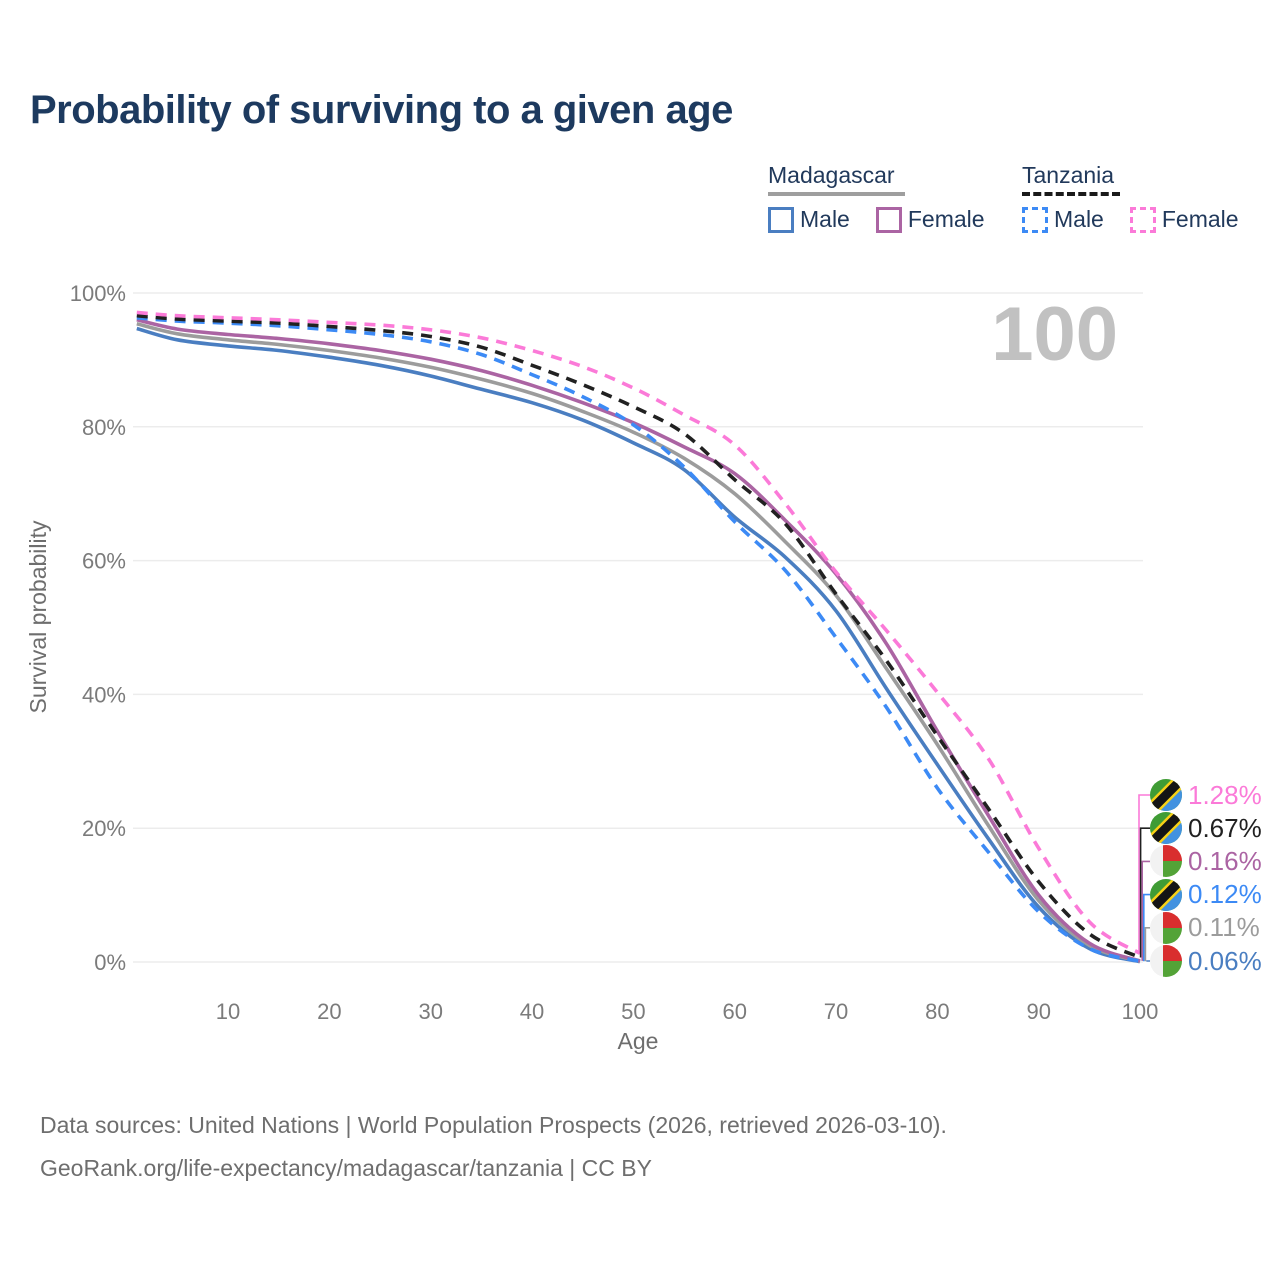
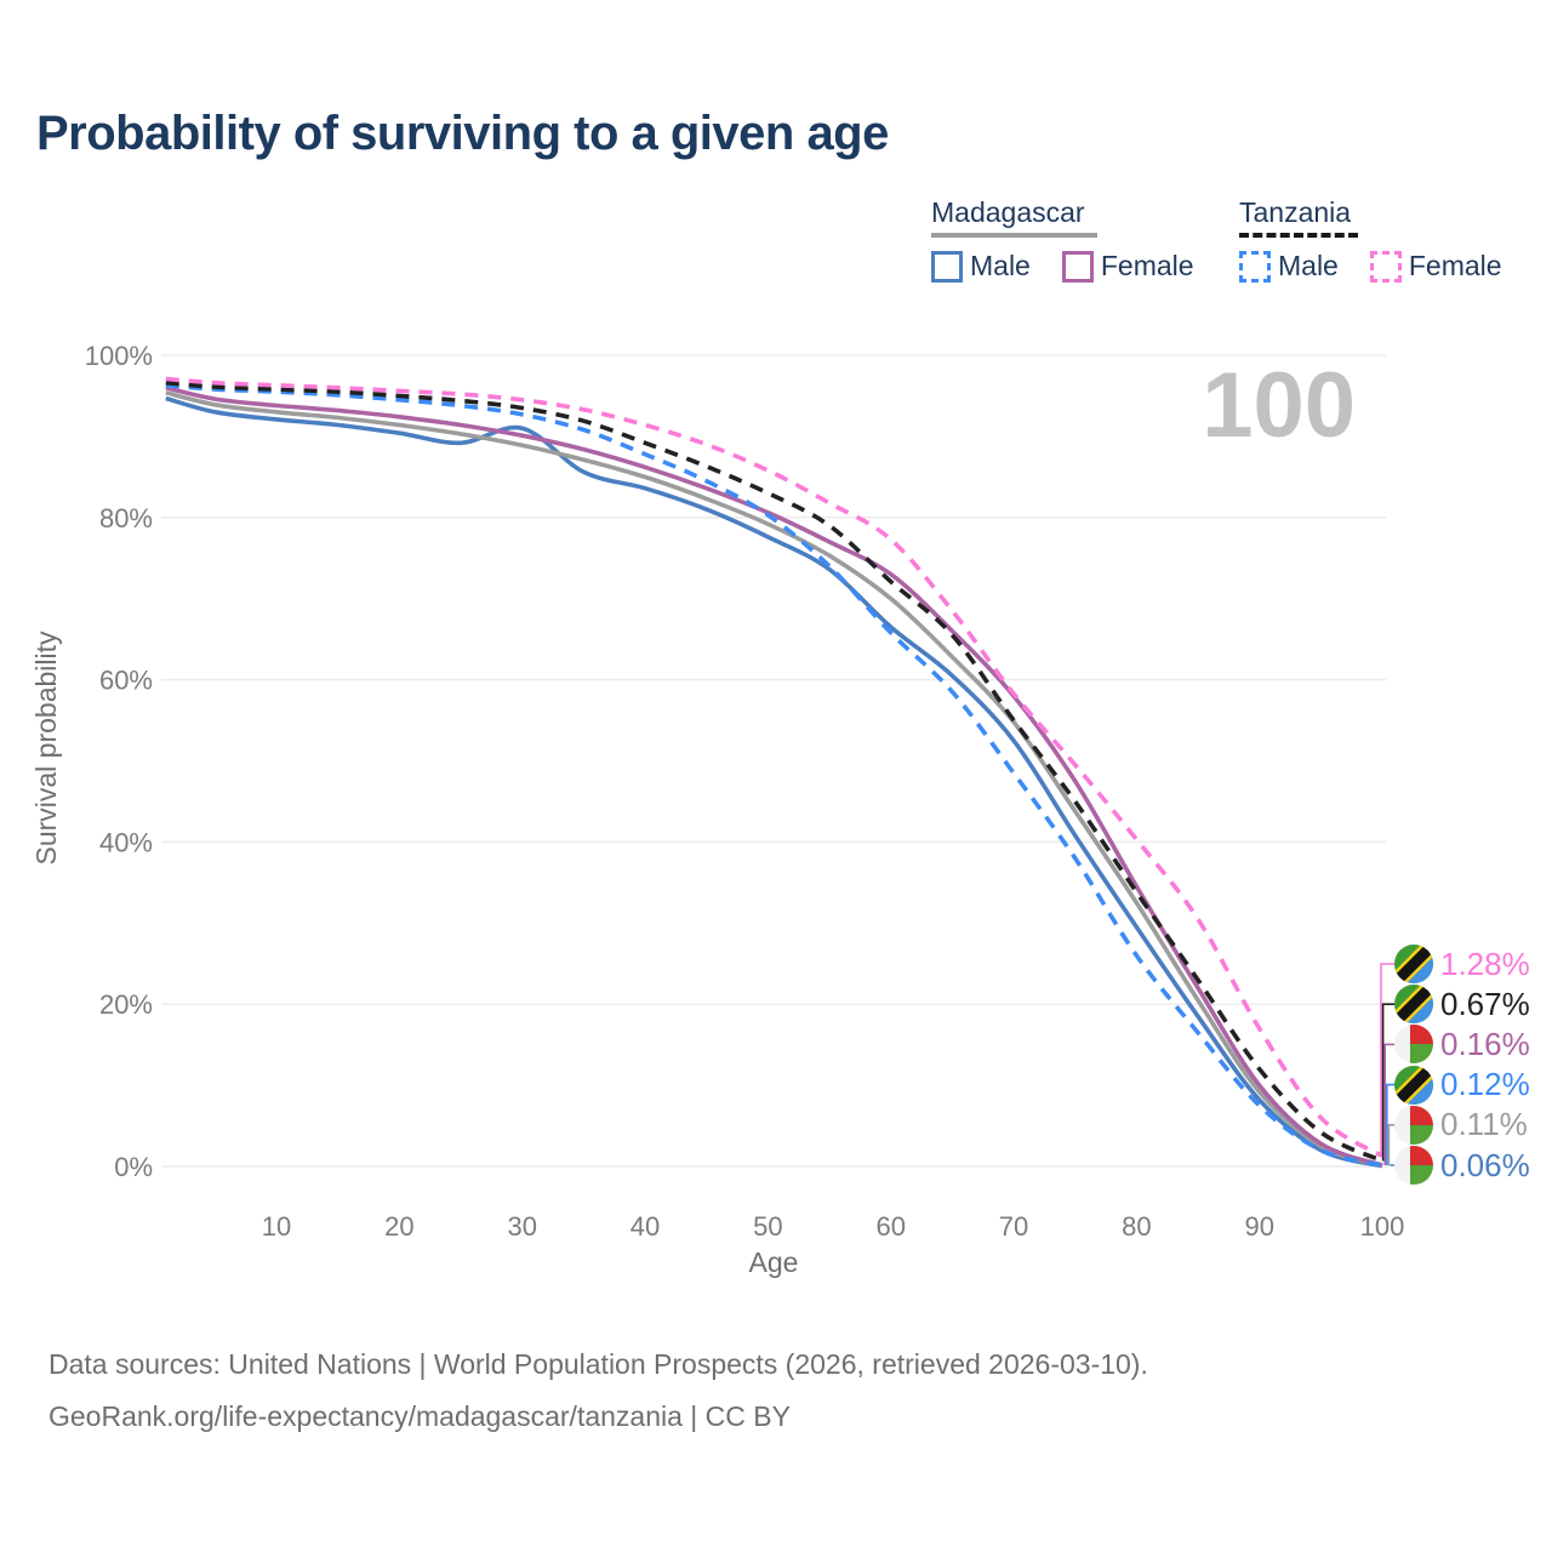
Madagascar Male/30: 88% -> 91%
